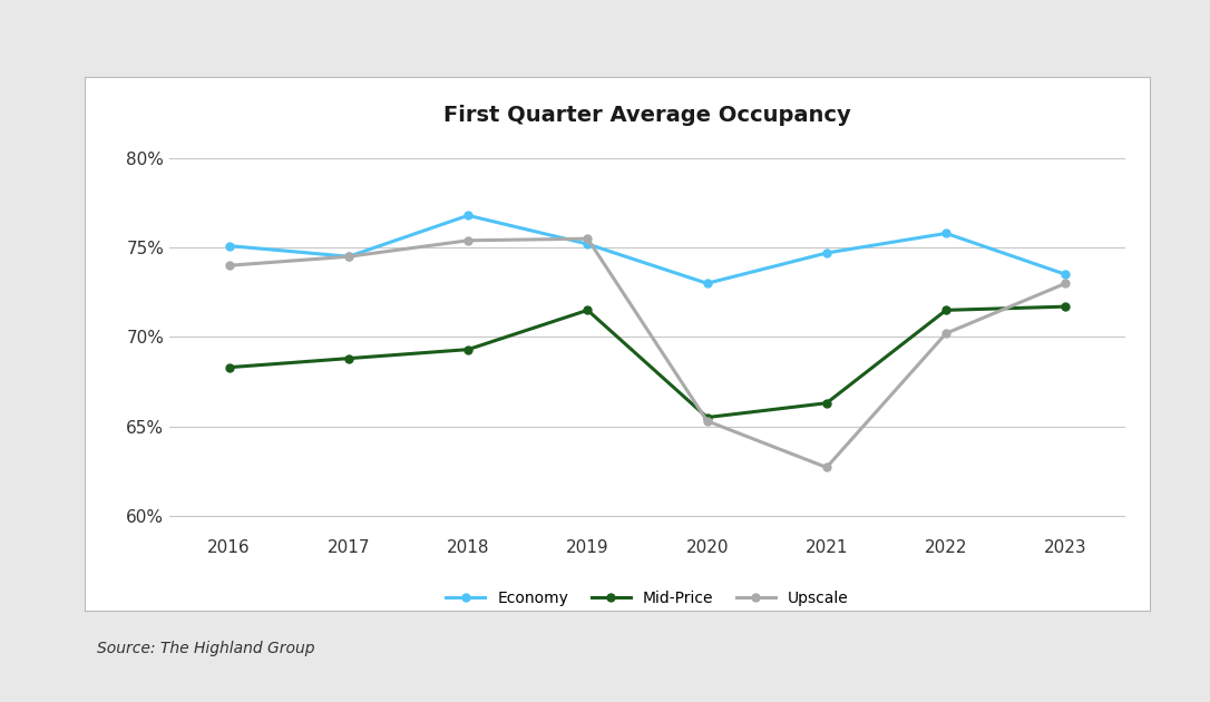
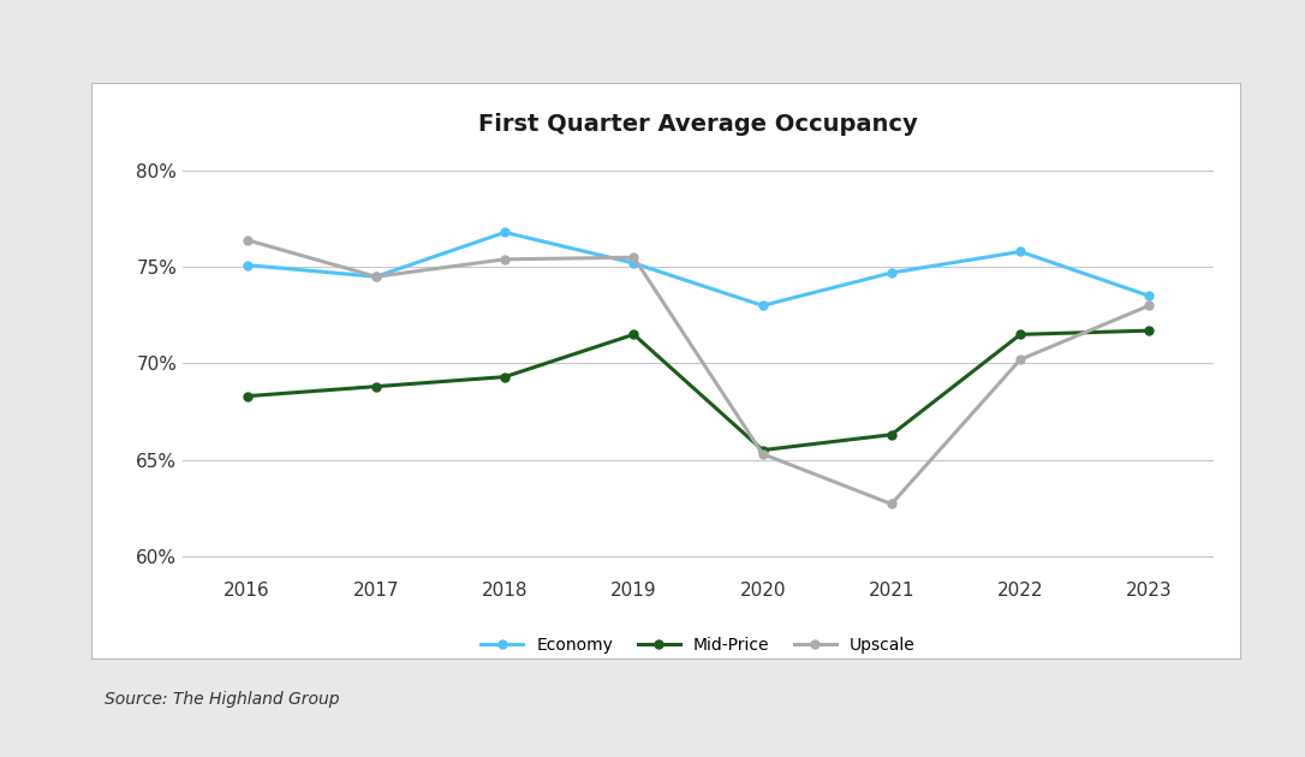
Upscale/2016: 74.0% -> 76.4%
